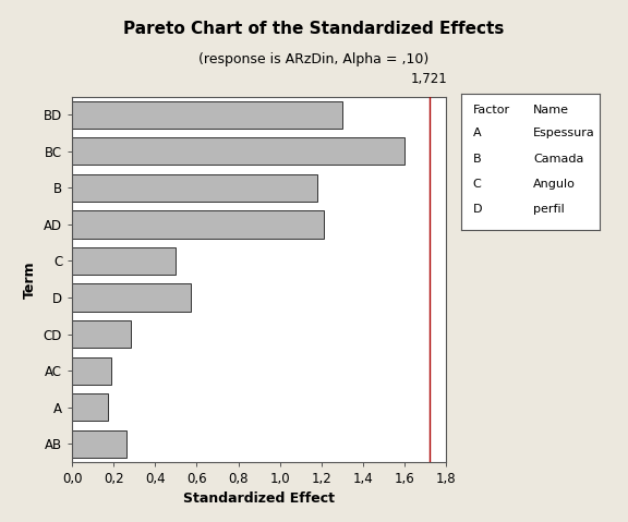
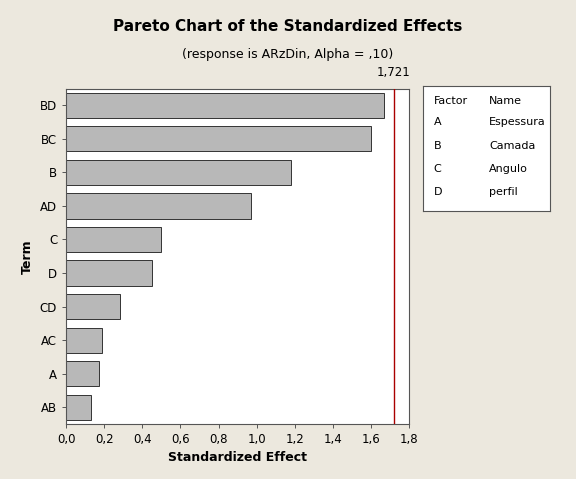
BD: 1,30 -> 1,67
AD: 1,21 -> 0,97
D: 0,57 -> 0,45
AB: 0,26 -> 0,13
